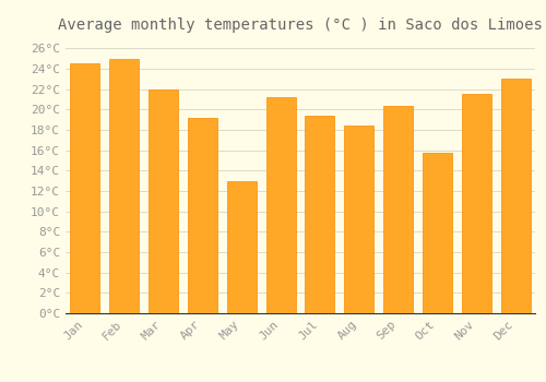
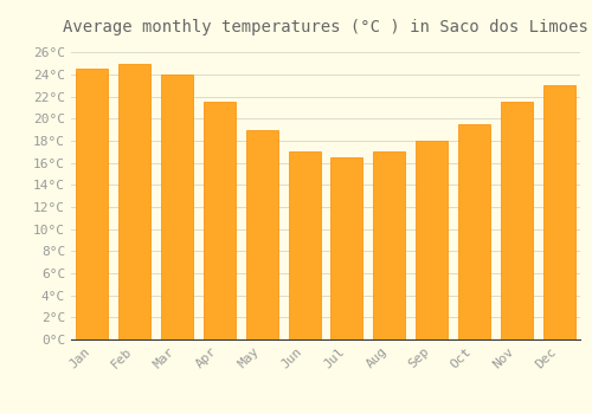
Mar: 22.0°C -> 24.0°C
Apr: 19.2°C -> 21.5°C
May: 13.0°C -> 19.0°C
Jun: 21.2°C -> 17.0°C
Jul: 19.4°C -> 16.5°C
Aug: 18.4°C -> 17.0°C
Sep: 20.4°C -> 18.0°C
Oct: 15.8°C -> 19.5°C
